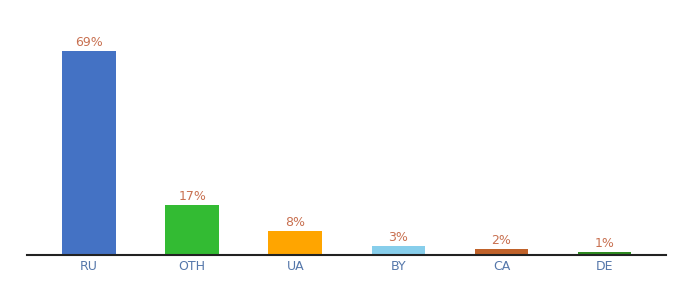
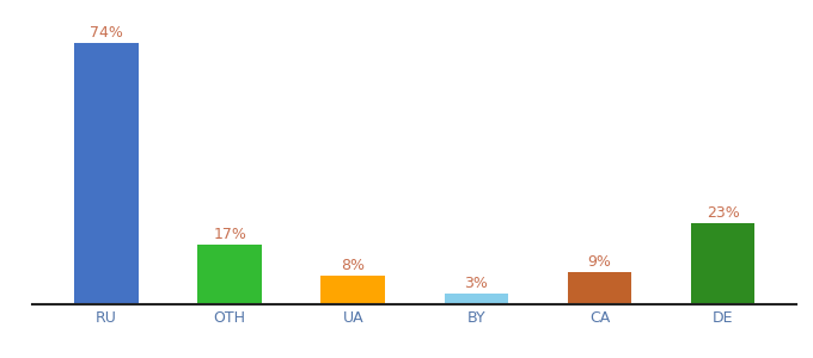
RU: 69% -> 74%
CA: 2% -> 9%
DE: 1% -> 23%
